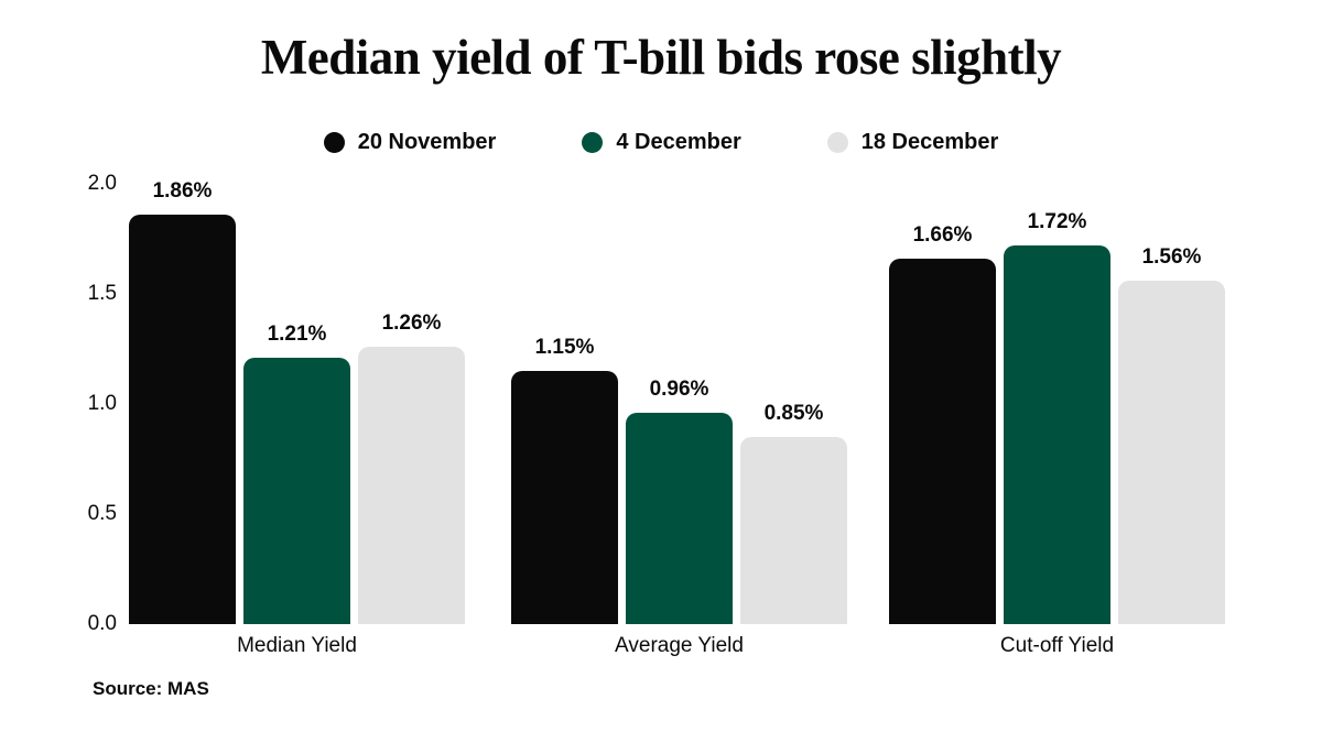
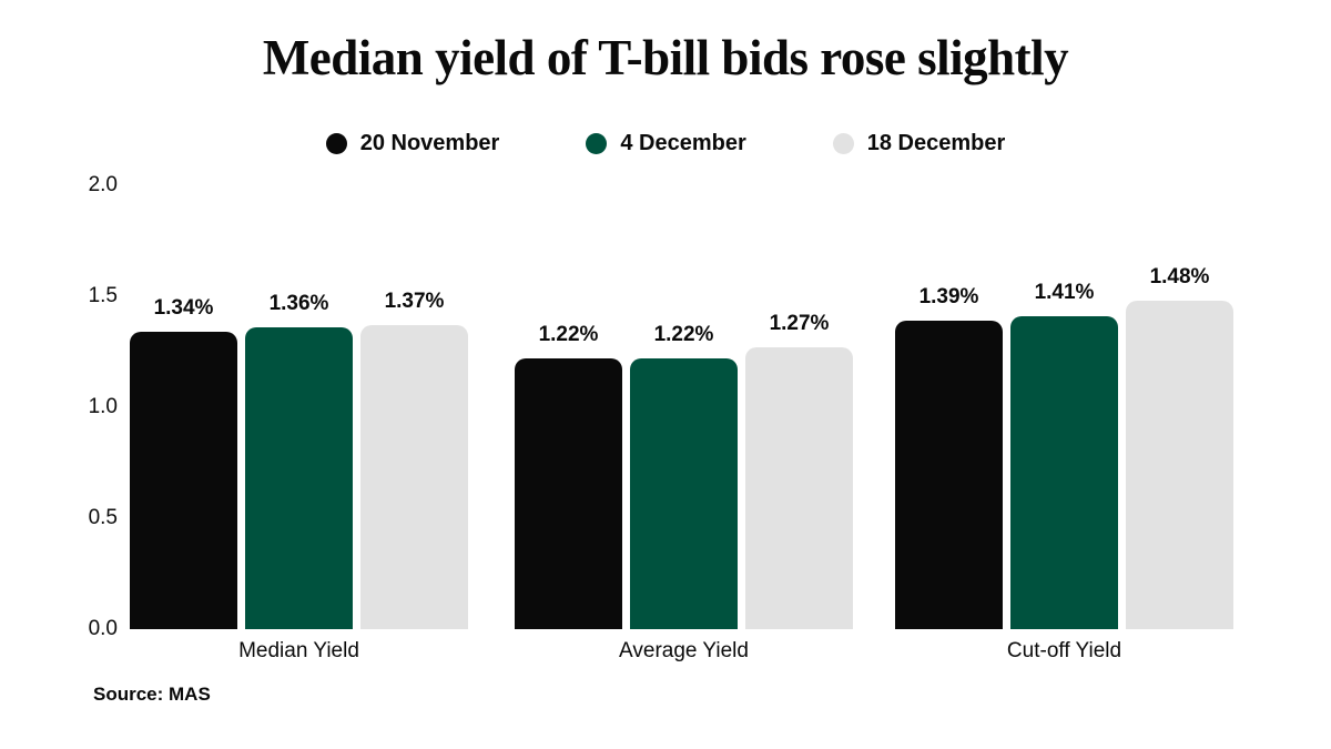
20 November/Median Yield: 1.86% -> 1.34%
4 December/Median Yield: 1.21% -> 1.36%
18 December/Median Yield: 1.26% -> 1.37%
20 November/Average Yield: 1.15% -> 1.22%
4 December/Average Yield: 0.96% -> 1.22%
18 December/Average Yield: 0.85% -> 1.27%
20 November/Cut-off Yield: 1.66% -> 1.39%
4 December/Cut-off Yield: 1.72% -> 1.41%
18 December/Cut-off Yield: 1.56% -> 1.48%
